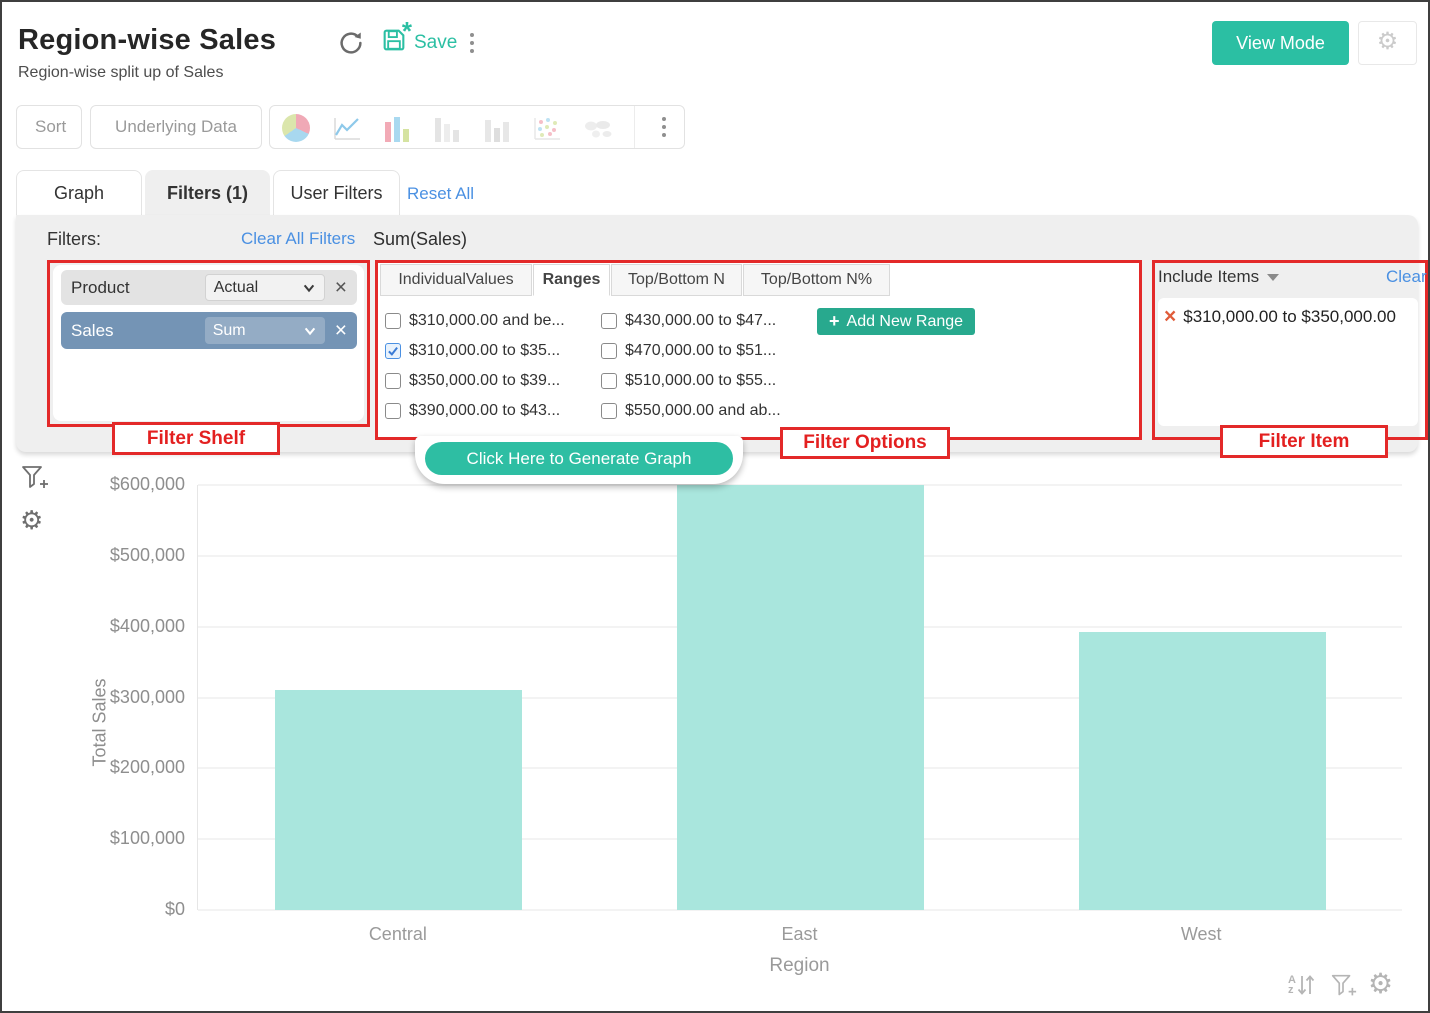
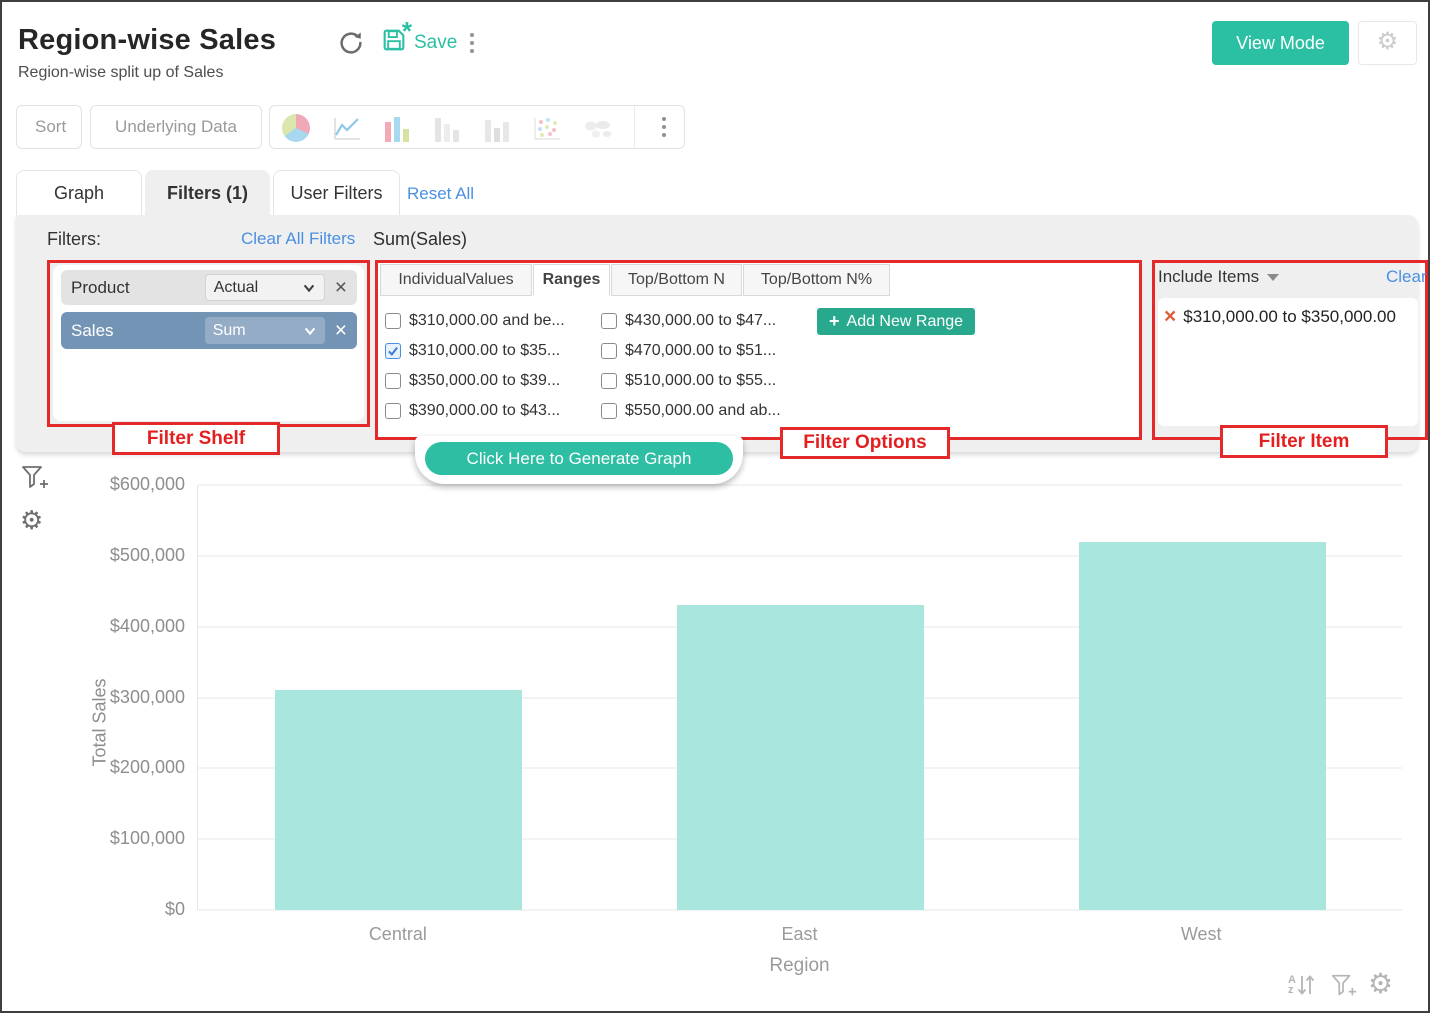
East: $600000 -> $430000
West: $390000 -> $520000
